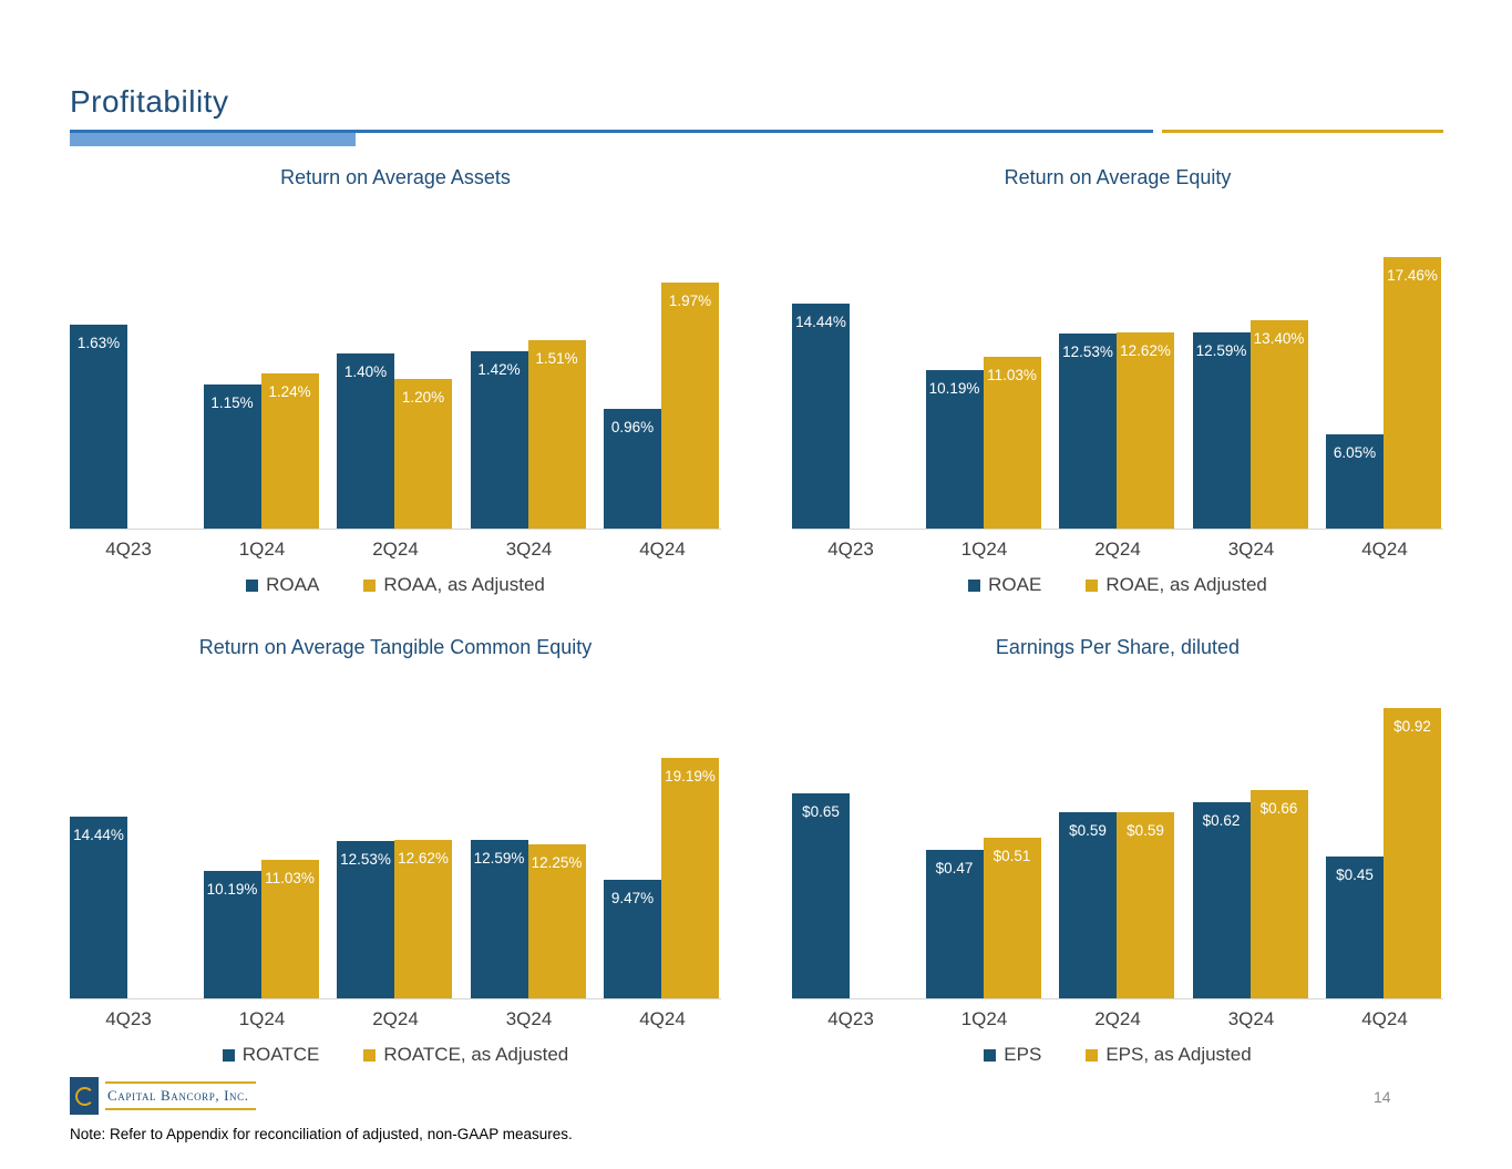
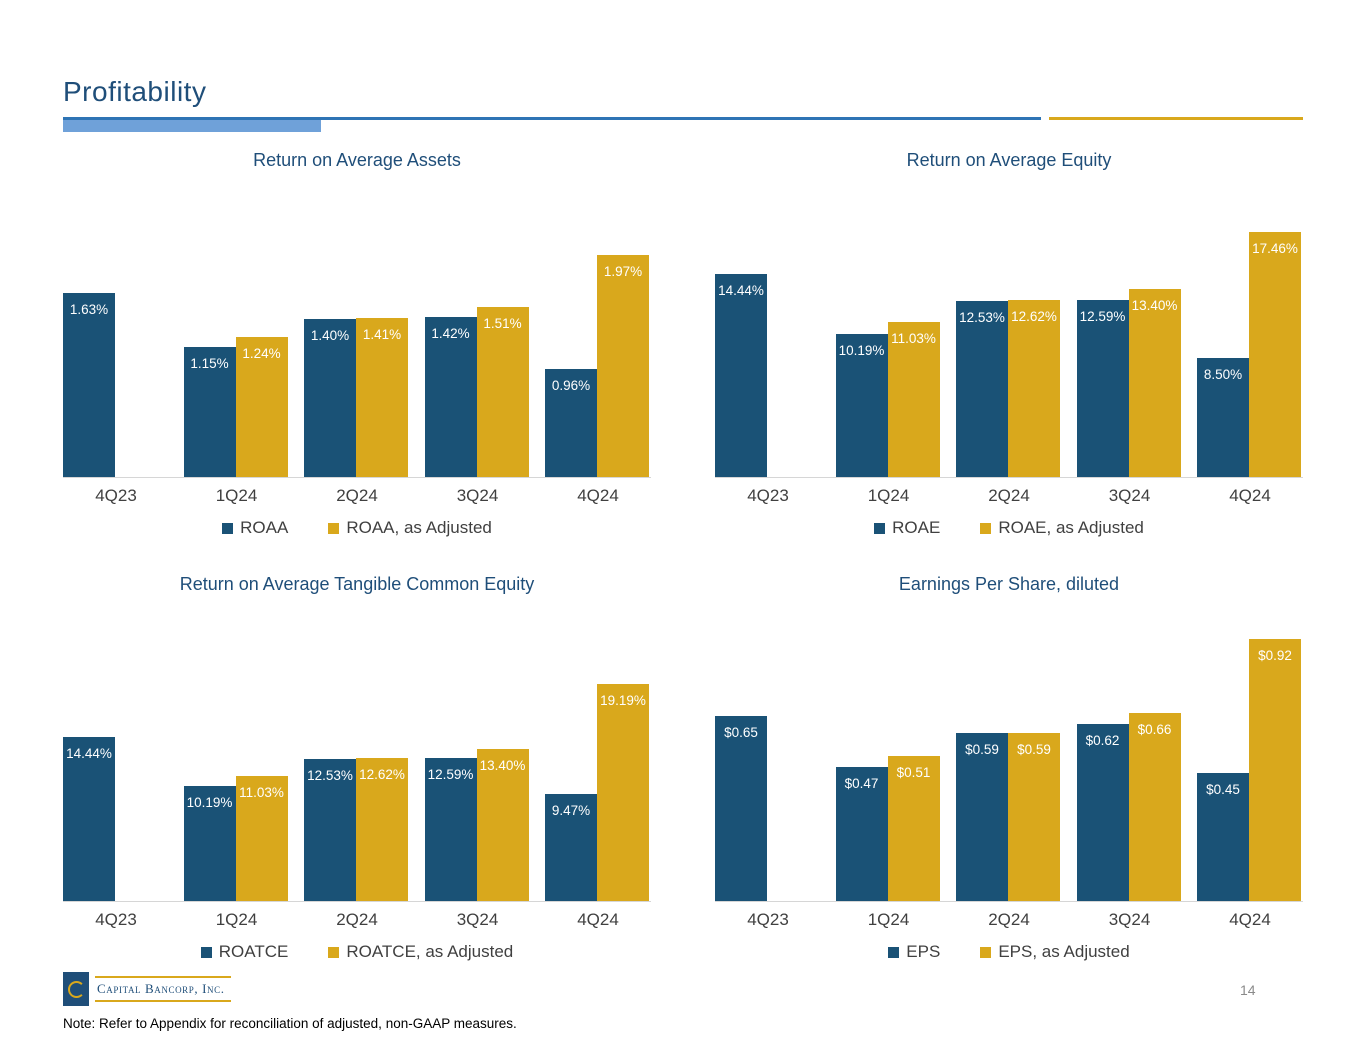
Return on Average Assets/ROAA, as Adjusted/2Q24: 1.20% -> 1.41%
Return on Average Equity/ROAE/4Q24: 6.05% -> 8.50%
Return on Average Tangible Common Equity/ROATCE, as Adjusted/3Q24: 12.25% -> 13.40%
